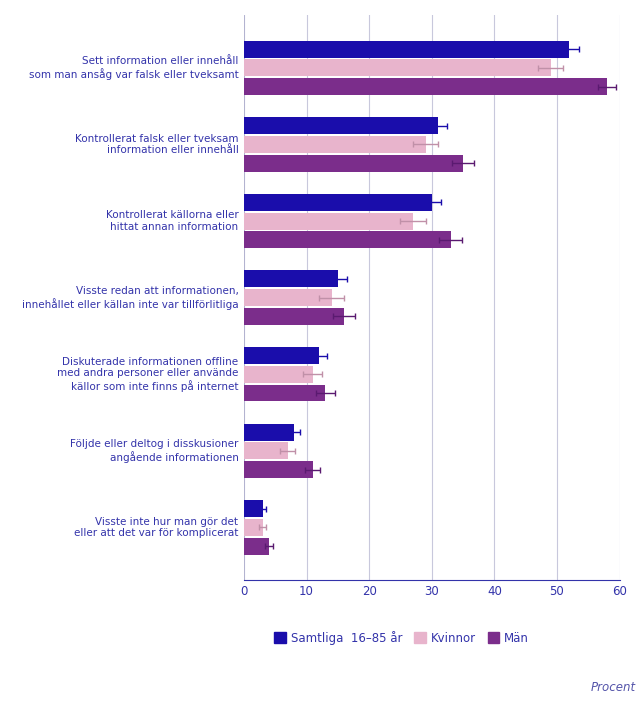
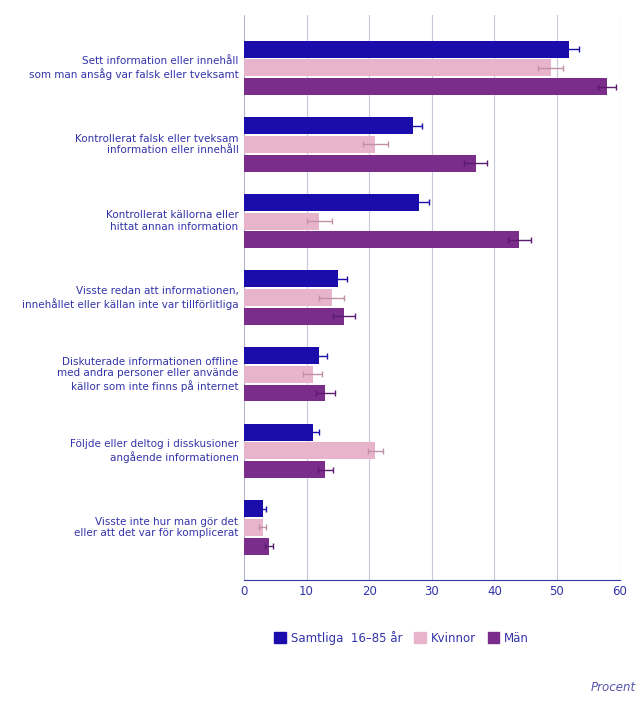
Samtliga 16–85 år/Kontrollerat falsk eller tveksam information eller innehåll: 31 -> 27
Kvinnor/Kontrollerat falsk eller tveksam information eller innehåll: 29 -> 21
Män/Kontrollerat falsk eller tveksam information eller innehåll: 35 -> 37
Samtliga 16–85 år/Kontrollerat källorna eller hittat annan information: 30 -> 28
Kvinnor/Kontrollerat källorna eller hittat annan information: 27 -> 12
Män/Kontrollerat källorna eller hittat annan information: 33 -> 44
Samtliga 16–85 år/Följde eller deltog i disskusioner angående informationen: 8 -> 11
Kvinnor/Följde eller deltog i disskusioner angående informationen: 7 -> 21
Män/Följde eller deltog i disskusioner angående informationen: 11 -> 13
